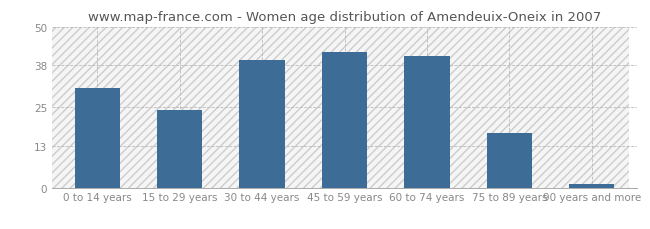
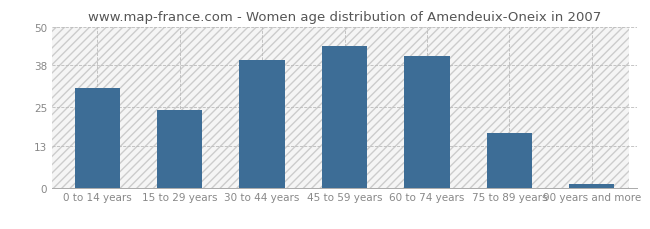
45 to 59 years: 42.0 -> 44.0
